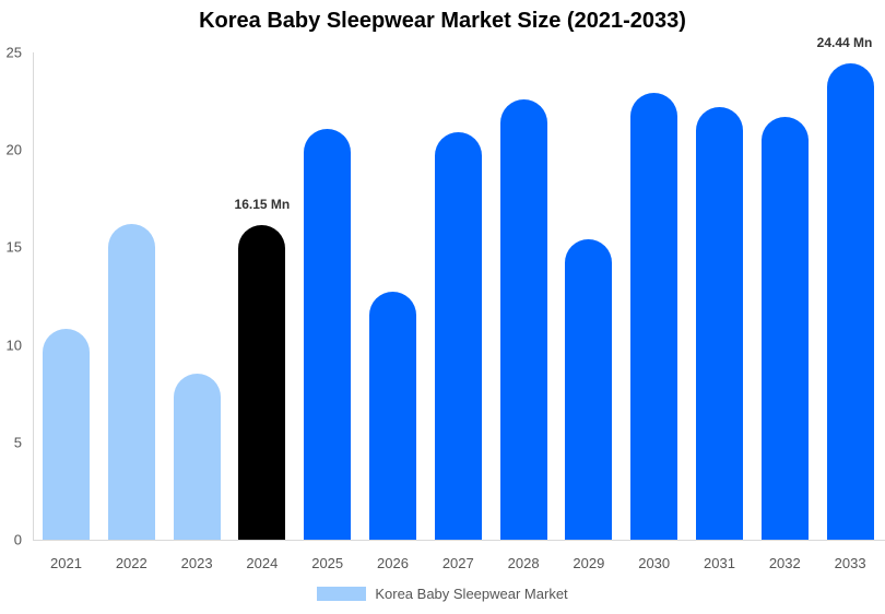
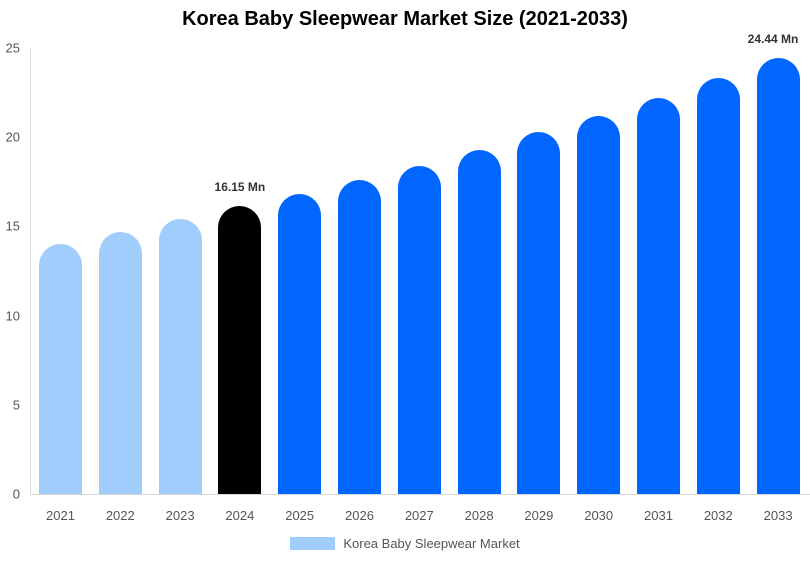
2021: 10.8 -> 14.0
2022: 16.2 -> 14.7
2023: 8.5 -> 15.4
2025: 21.1 -> 16.8
2026: 12.7 -> 17.6
2027: 20.9 -> 18.4
2028: 22.6 -> 19.3
2029: 15.4 -> 20.3
2030: 22.9 -> 21.2
2032: 21.7 -> 23.3
